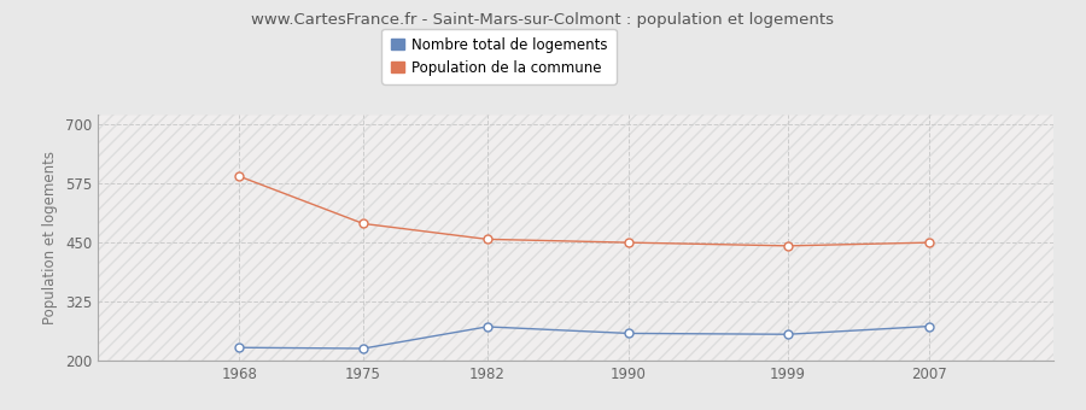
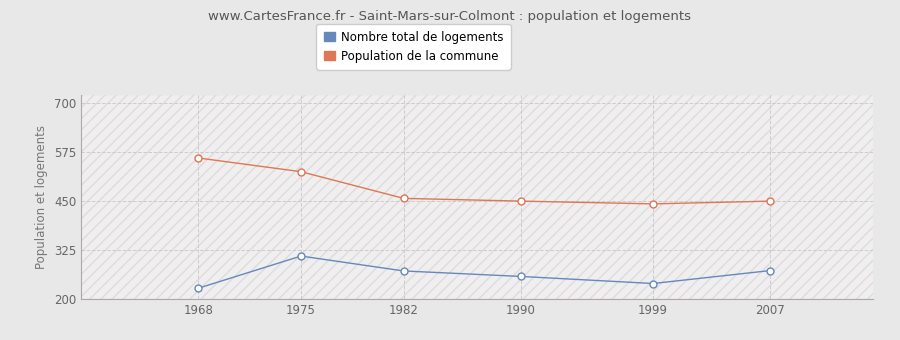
Population de la commune/1968: 590 -> 560
Nombre total de logements/1975: 226 -> 310
Population de la commune/1975: 490 -> 525
Nombre total de logements/1999: 256 -> 240
